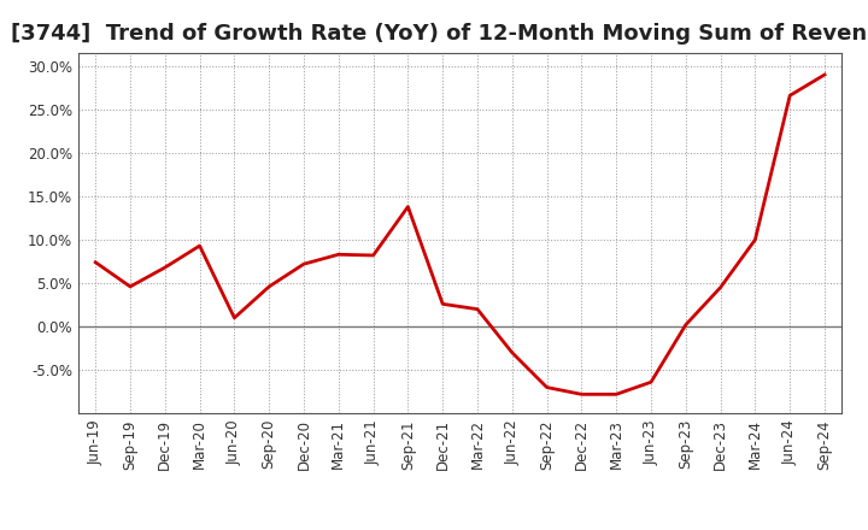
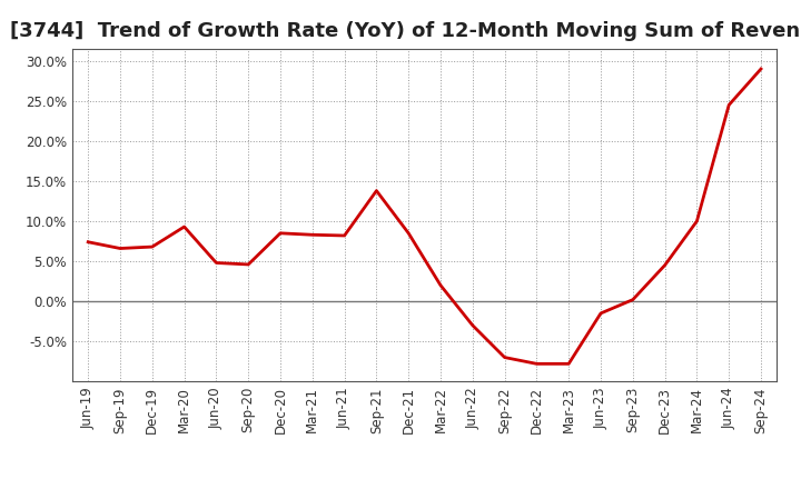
Sep-19: 4.6% -> 6.6%
Jun-20: 1.0% -> 4.8%
Dec-20: 7.2% -> 8.5%
Dec-21: 2.6% -> 8.5%
Jun-23: -6.4% -> -1.5%
Jun-24: 26.6% -> 24.5%
